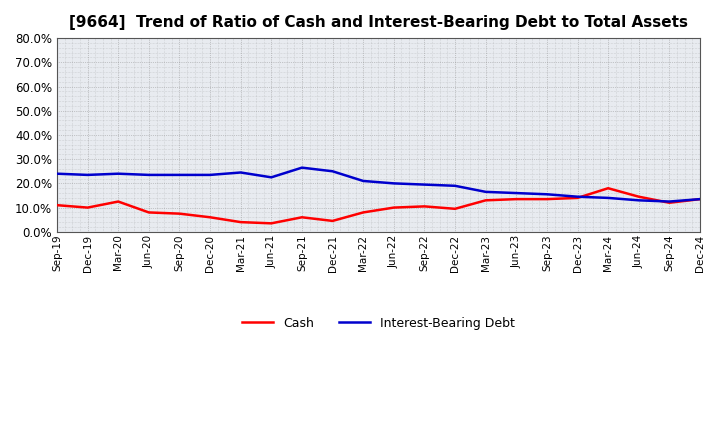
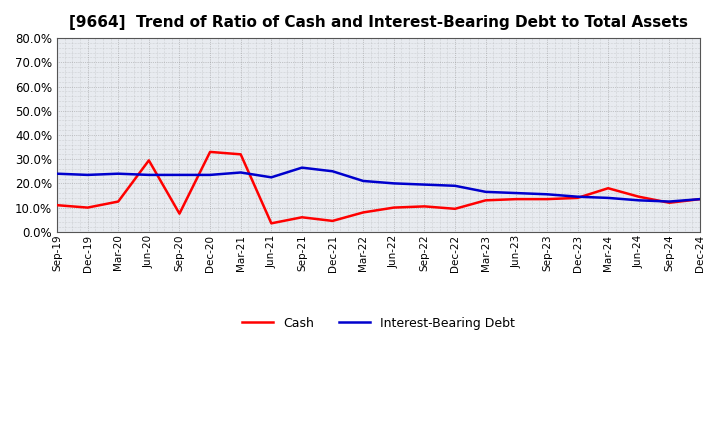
Cash/Jun-20: 8.0% -> 29.5%
Cash/Dec-20: 6.0% -> 33.0%
Cash/Mar-21: 4.0% -> 32.0%
